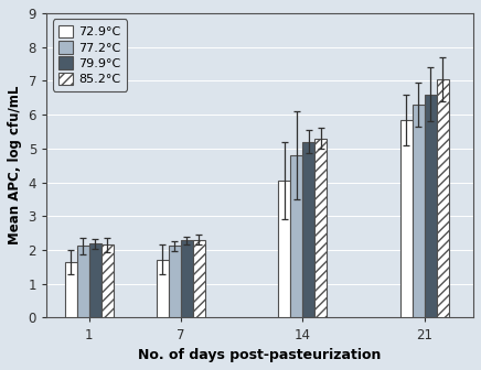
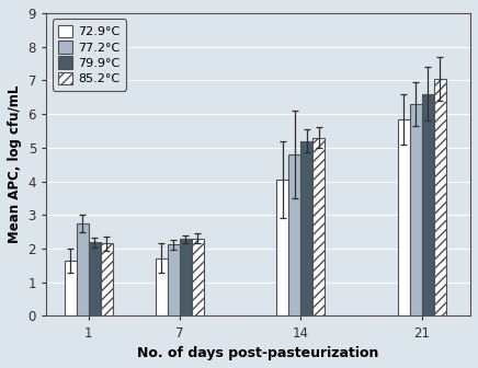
77.2°C/1: 2.12 -> 2.75
